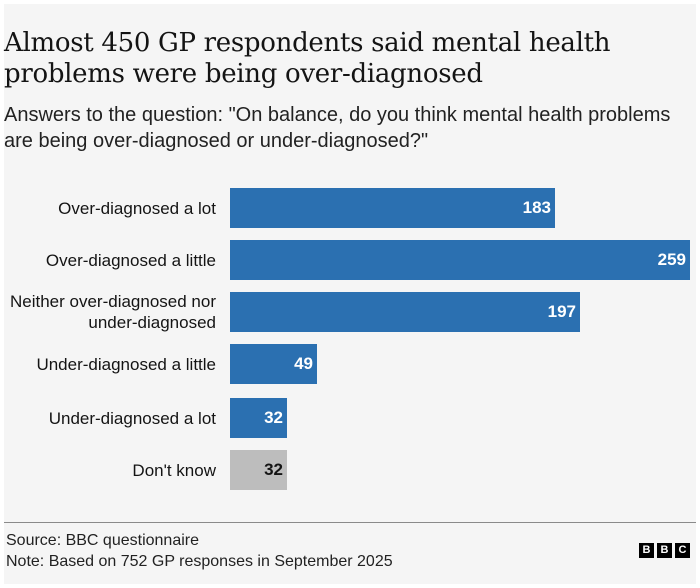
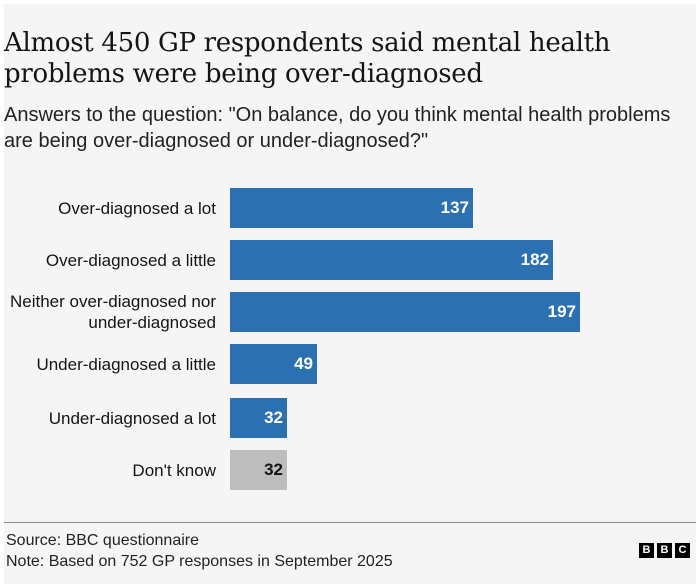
Over-diagnosed a lot: 183 -> 137
Over-diagnosed a little: 259 -> 182
